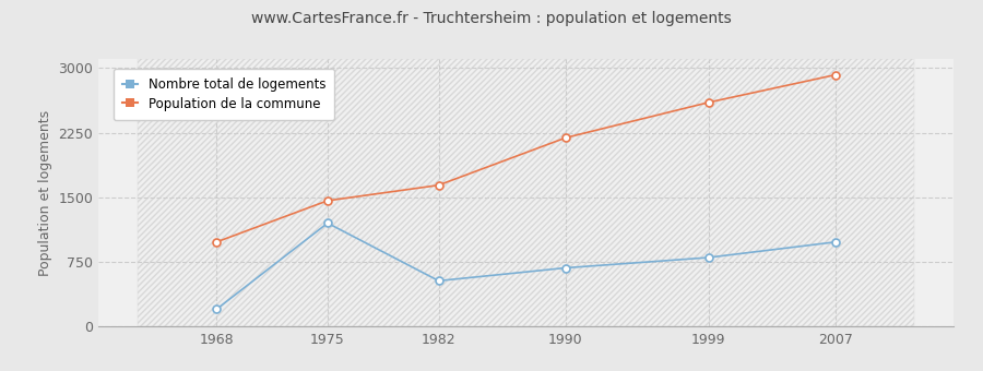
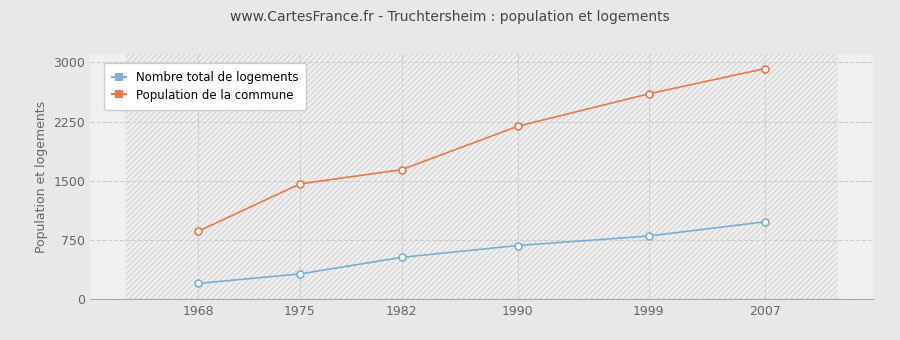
Population de la commune/1968: 980 -> 860
Nombre total de logements/1975: 1200 -> 320
